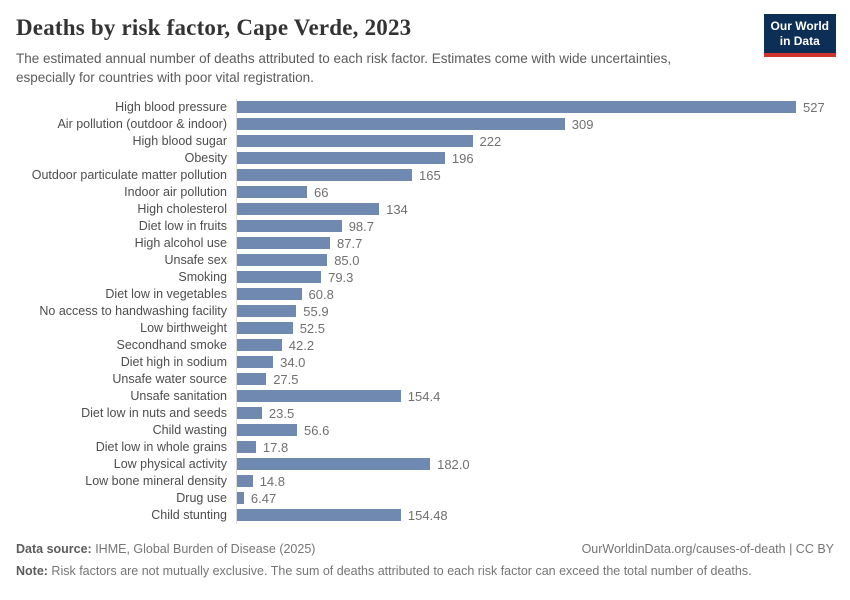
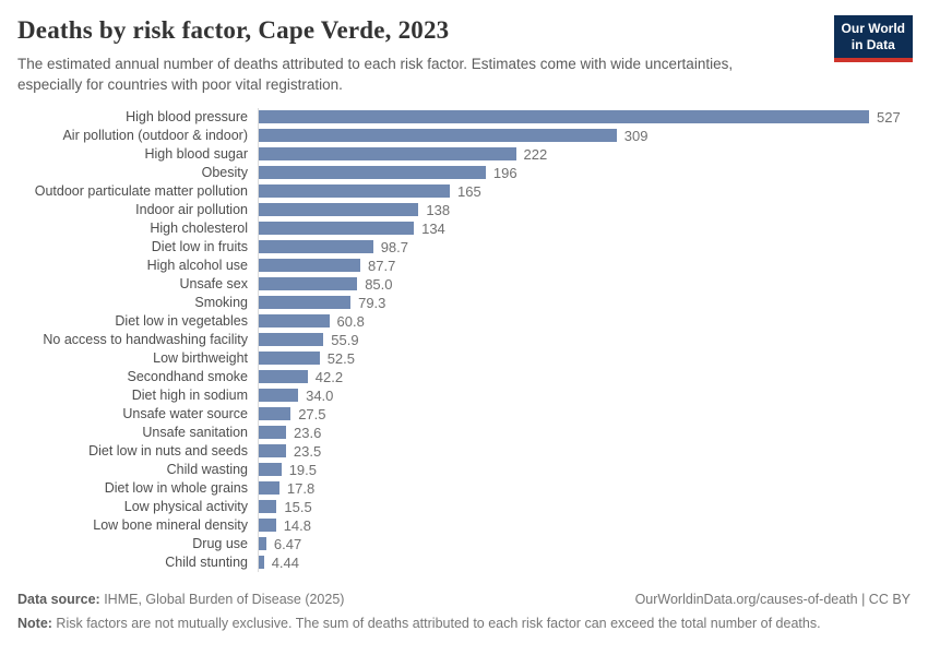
Indoor air pollution: 66 -> 138
Unsafe sanitation: 154.4 -> 23.6
Child wasting: 56.6 -> 19.5
Low physical activity: 182.0 -> 15.5
Child stunting: 154.48 -> 4.44
